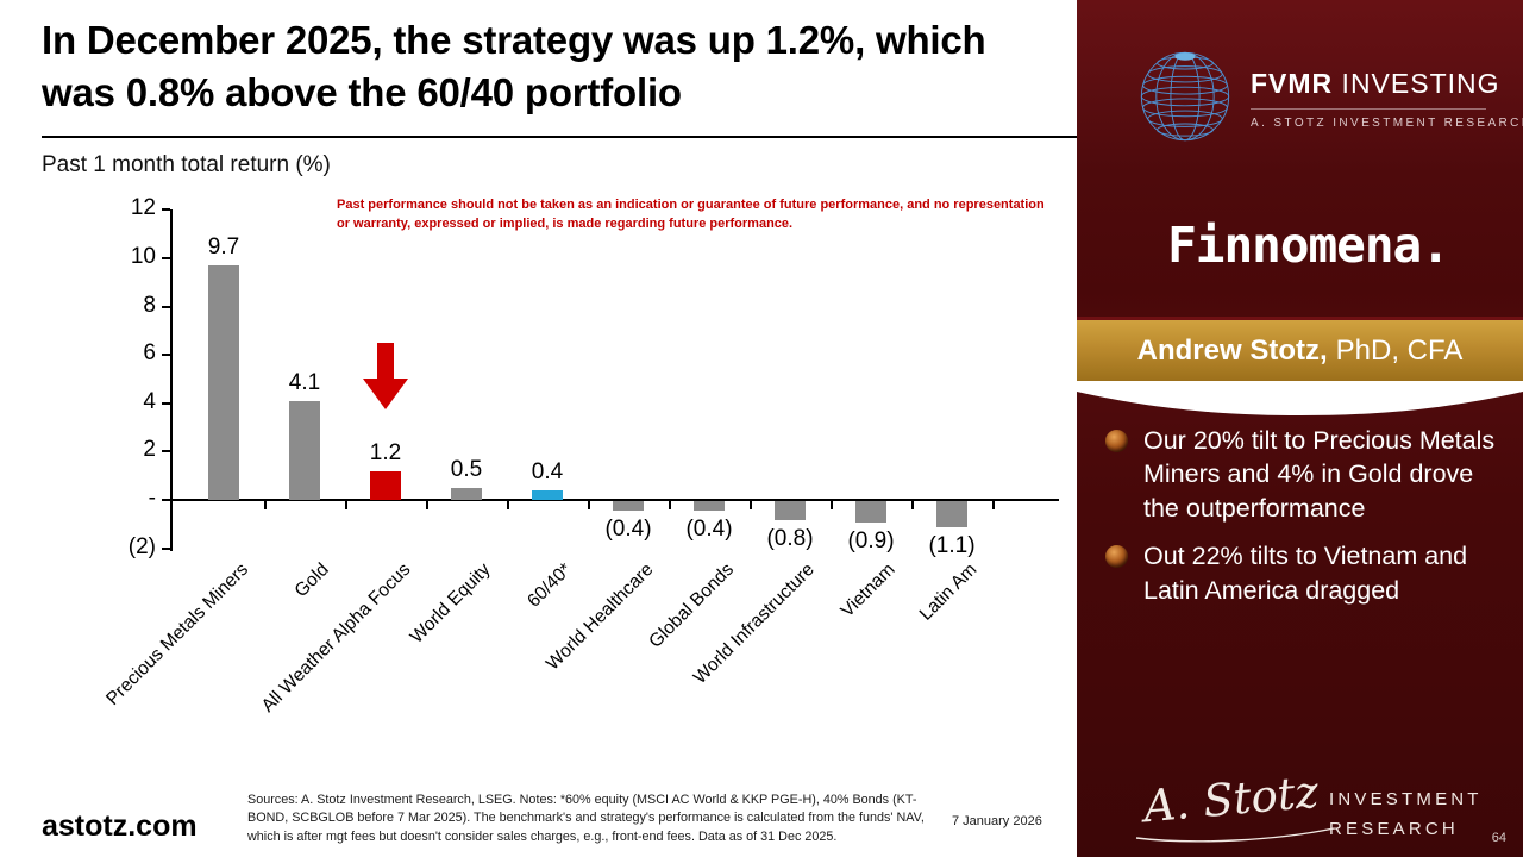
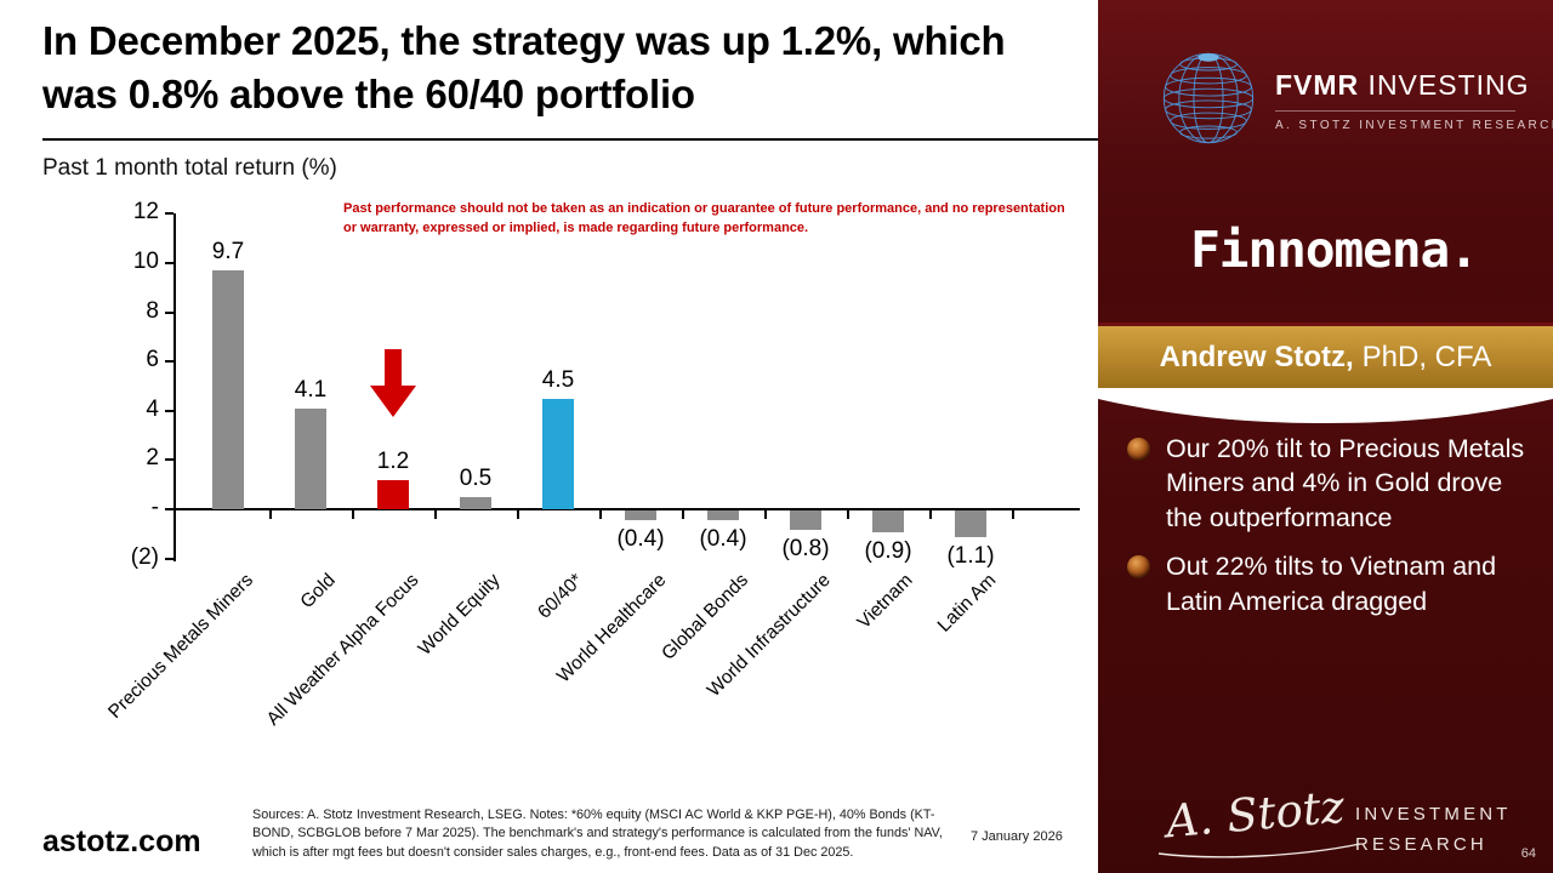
60/40*: 0.4 -> 4.5
